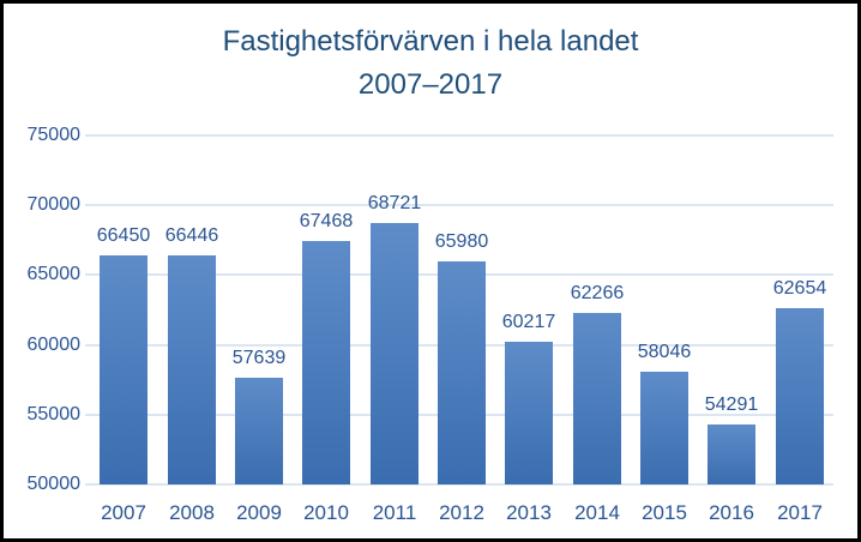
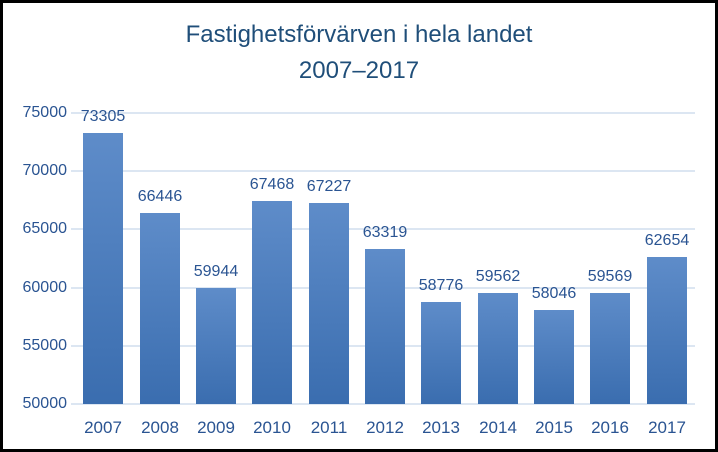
2007: 66450 -> 73305
2009: 57639 -> 59944
2011: 68721 -> 67227
2012: 65980 -> 63319
2013: 60217 -> 58776
2014: 62266 -> 59562
2016: 54291 -> 59569
